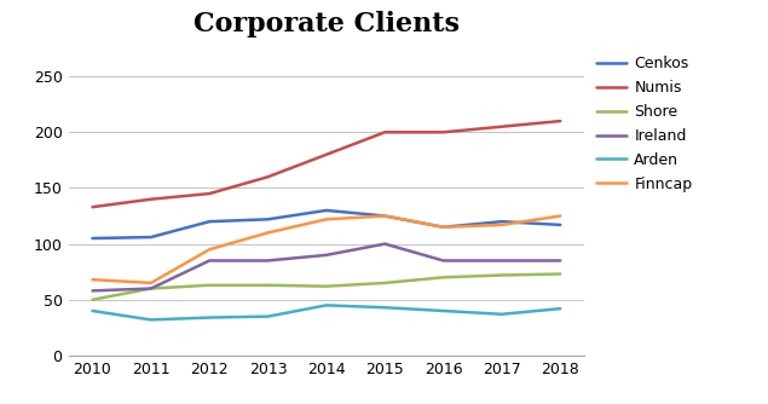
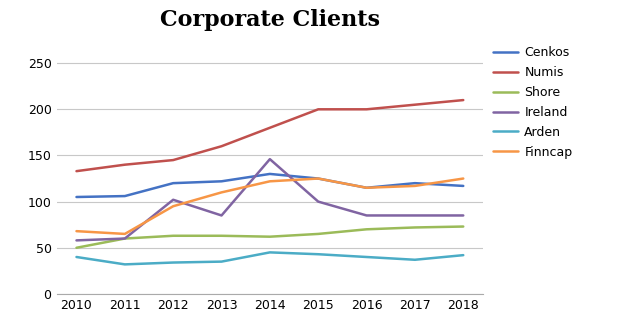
Ireland/2012: 85 -> 102
Ireland/2014: 90 -> 146
